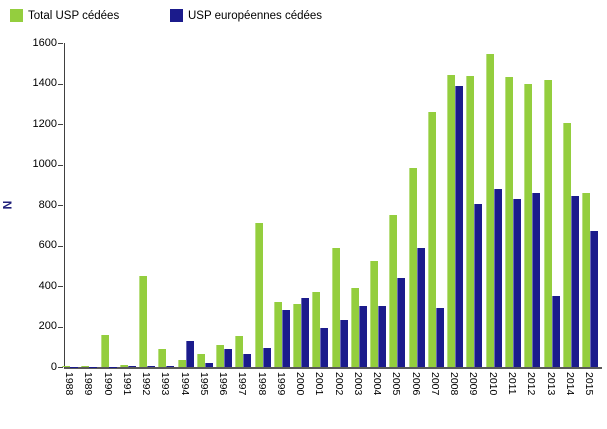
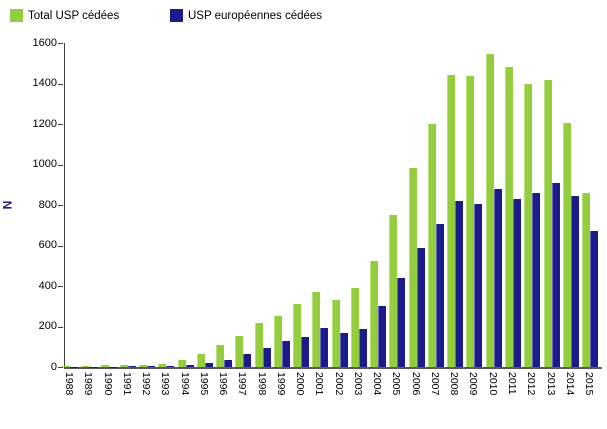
Total USP cédées/1990: 160 -> 10
Total USP cédées/1992: 450 -> 10
Total USP cédées/1993: 90 -> 20
USP européennes cédées/1994: 130 -> 10
USP européennes cédées/1996: 90 -> 40
Total USP cédées/1998: 710 -> 220
Total USP cédées/1999: 320 -> 250
USP européennes cédées/1999: 280 -> 130
USP européennes cédées/2000: 340 -> 150
Total USP cédées/2002: 590 -> 330
USP européennes cédées/2002: 230 -> 170
USP européennes cédées/2003: 300 -> 190
Total USP cédées/2007: 1260 -> 1200
USP européennes cédées/2007: 290 -> 700
USP européennes cédées/2008: 1390 -> 820
Total USP cédées/2011: 1430 -> 1480
USP européennes cédées/2013: 350 -> 910
